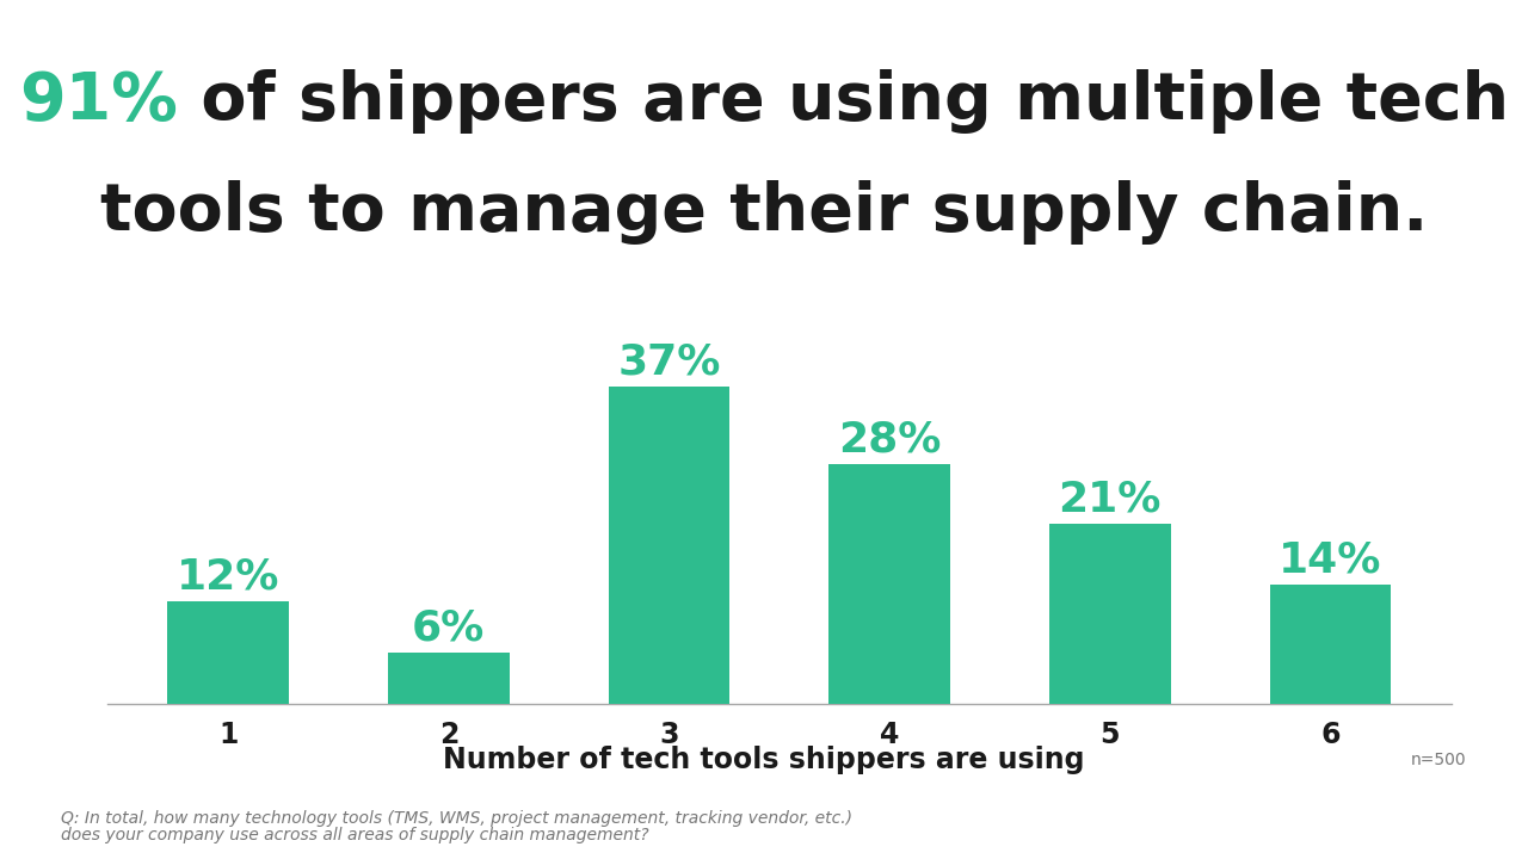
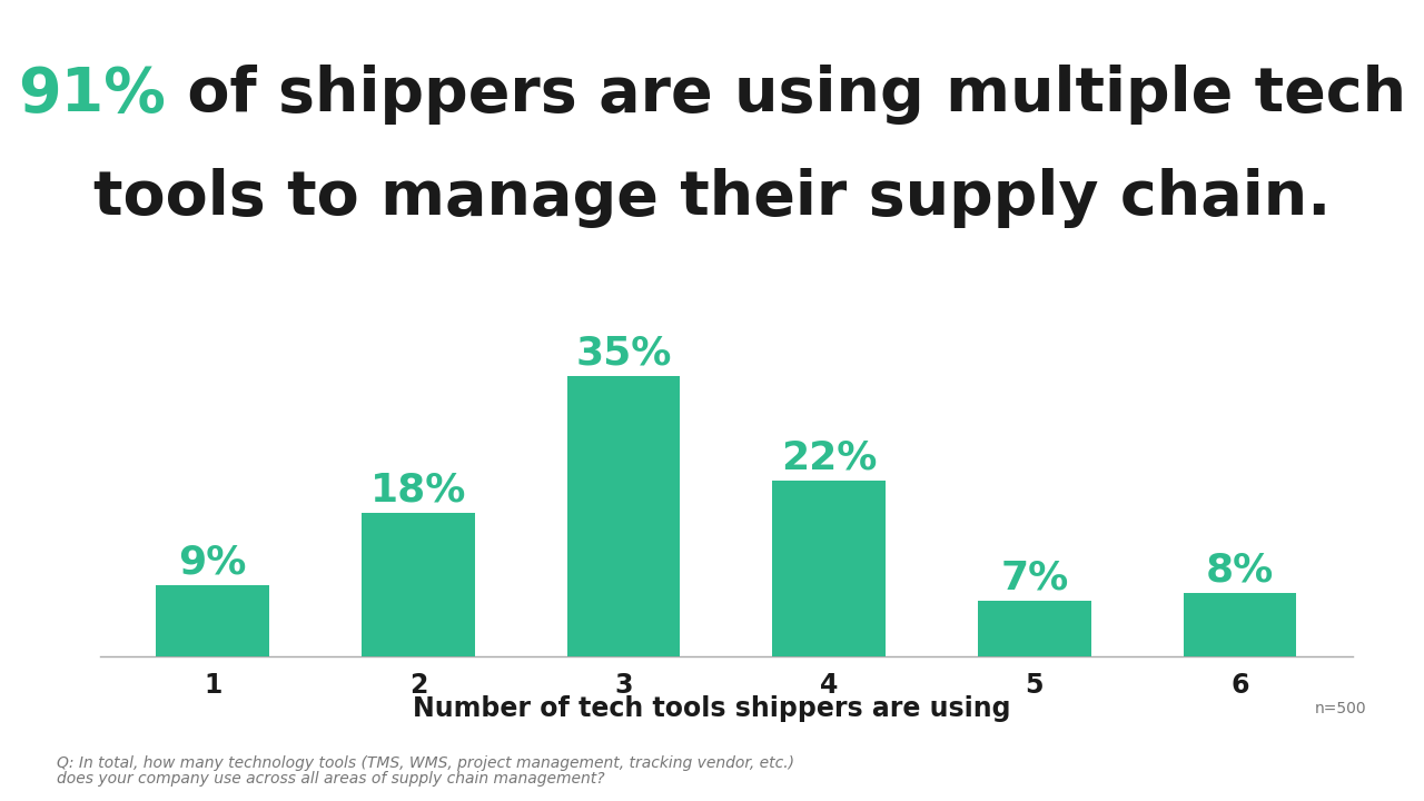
1: 12% -> 9%
2: 6% -> 18%
3: 37% -> 35%
4: 28% -> 22%
5: 21% -> 7%
6: 14% -> 8%
